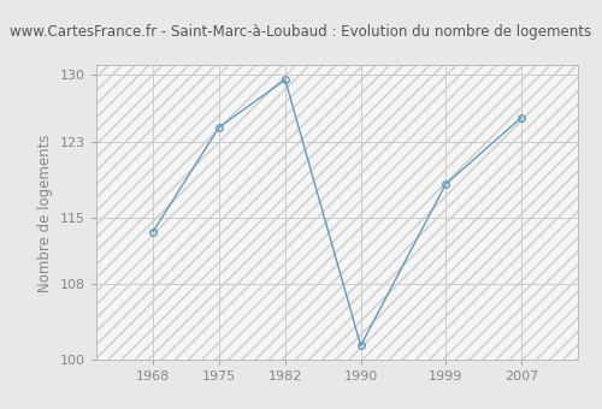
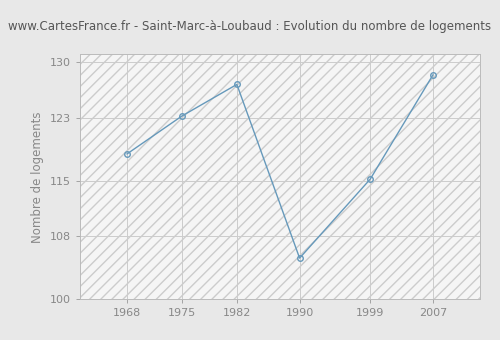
1968: 113.5 -> 118.4
1975: 124.5 -> 123.2
1982: 129.5 -> 127.2
1990: 101.5 -> 105.2
1999: 118.5 -> 115.2
2007: 125.5 -> 128.4
